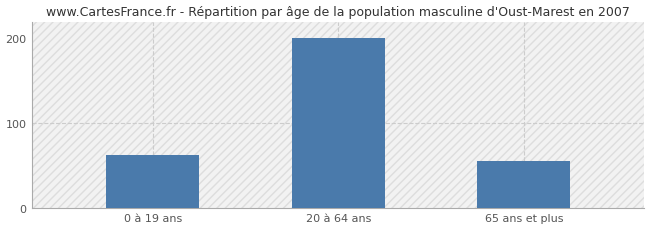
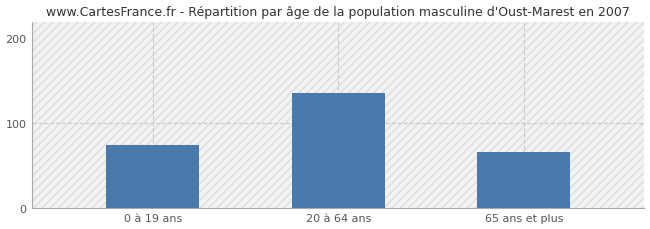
0 à 19 ans: 62 -> 74
20 à 64 ans: 200 -> 136
65 ans et plus: 55 -> 66
